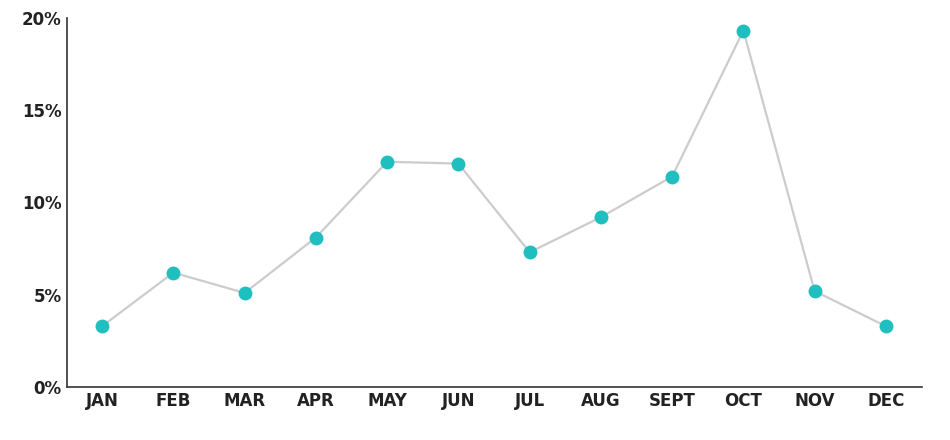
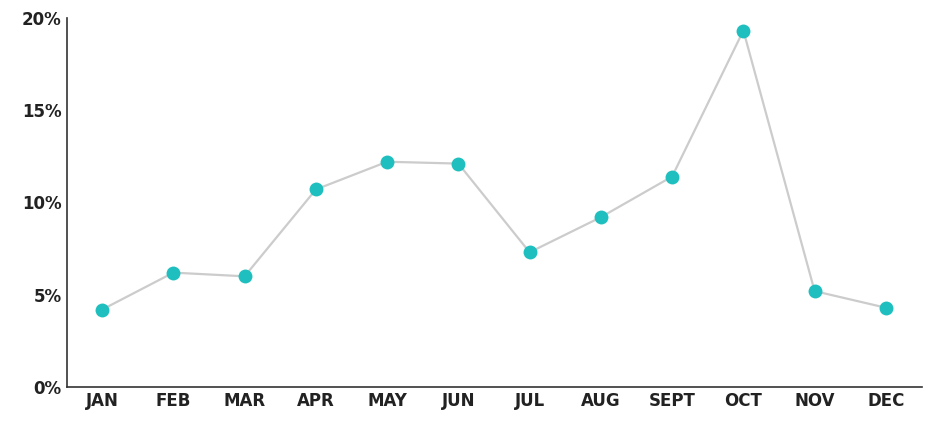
JAN: 3.3% -> 4.2%
MAR: 5.1% -> 6.0%
APR: 8.1% -> 10.7%
DEC: 3.3% -> 4.3%
